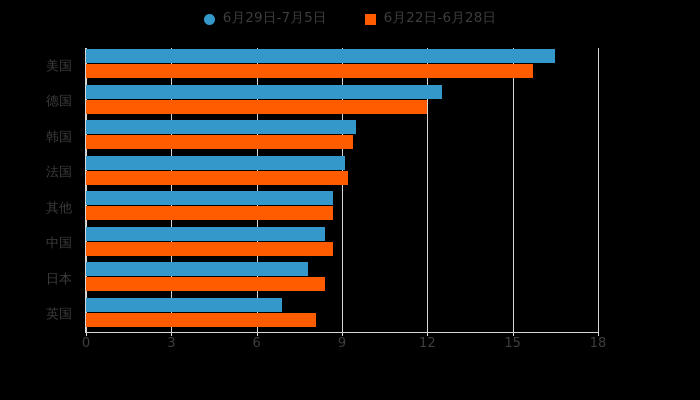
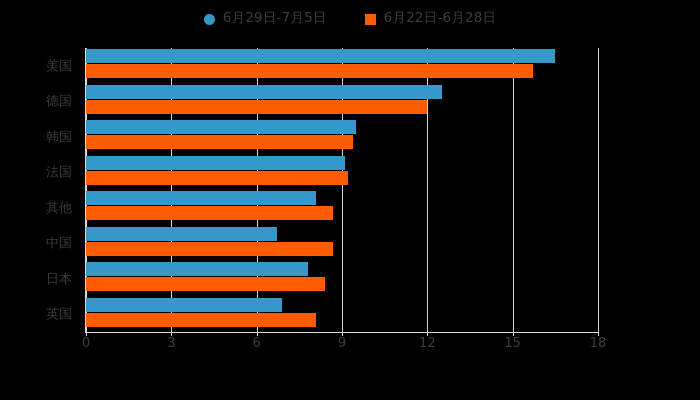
6月29日-7月5日/其他: 8.7 -> 8.1
6月29日-7月5日/中国: 8.4 -> 6.7
